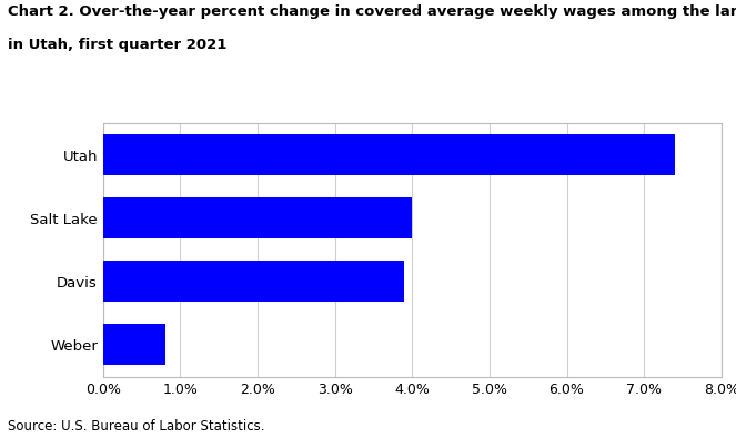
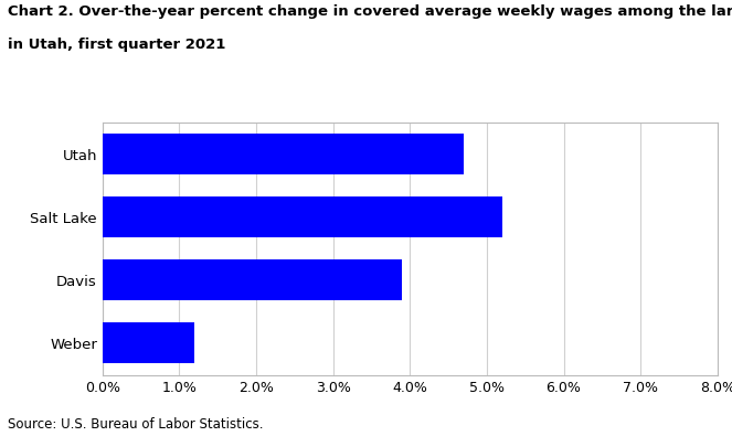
Utah: 7.4% -> 4.7%
Salt Lake: 4.0% -> 5.2%
Weber: 0.8% -> 1.2%
